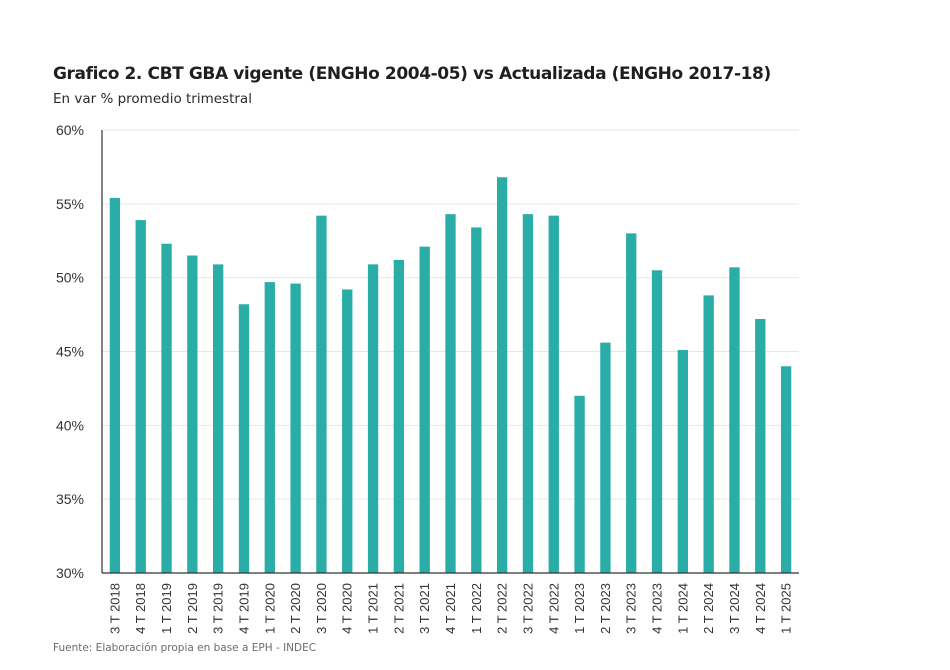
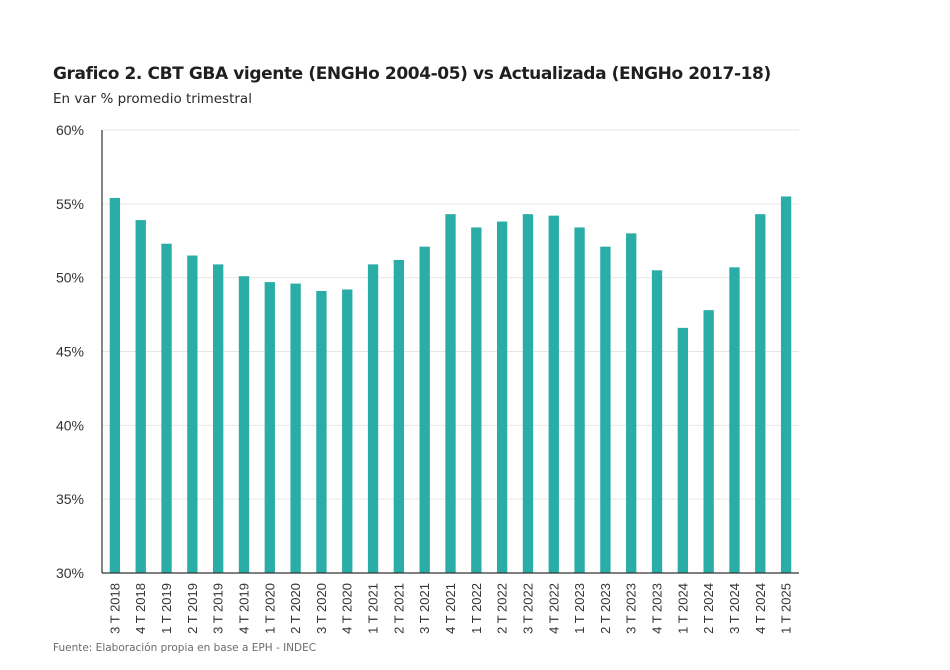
4 T 2019: 48.2% -> 50.1%
3 T 2020: 54.2% -> 49.1%
2 T 2022: 56.8% -> 53.8%
1 T 2023: 42.0% -> 53.4%
2 T 2023: 45.6% -> 52.1%
1 T 2024: 45.1% -> 46.6%
2 T 2024: 48.8% -> 47.8%
4 T 2024: 47.2% -> 54.3%
1 T 2025: 44.0% -> 55.5%
